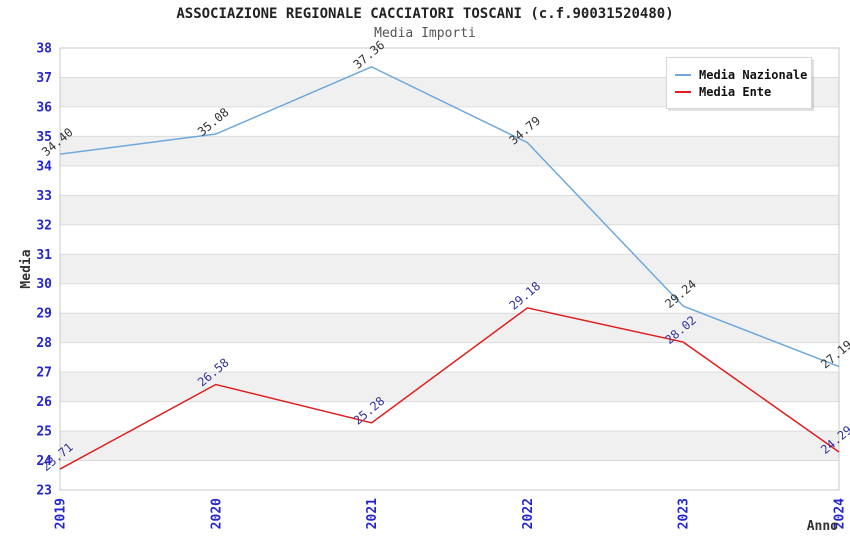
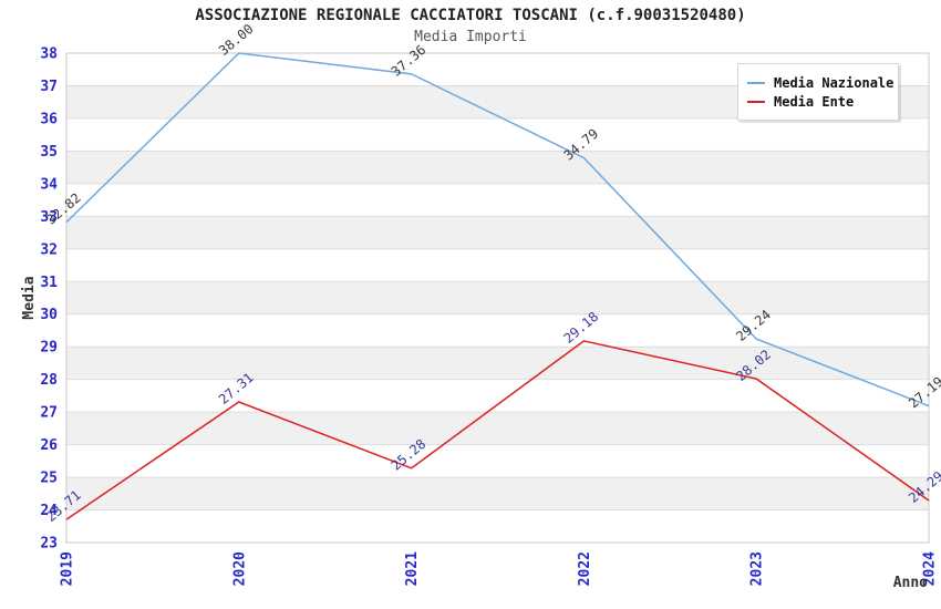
Media Nazionale/2019: 34.40 -> 32.82
Media Nazionale/2020: 35.08 -> 38.00
Media Ente/2020: 26.58 -> 27.31
